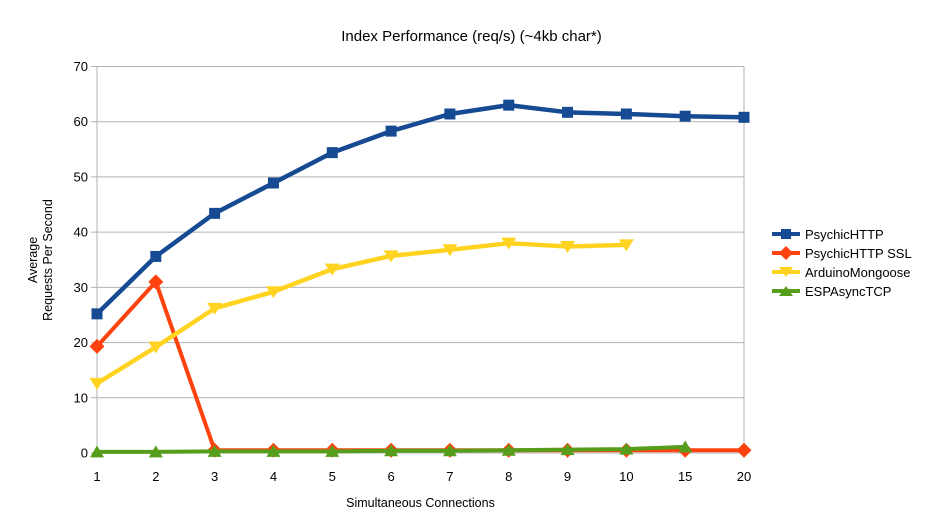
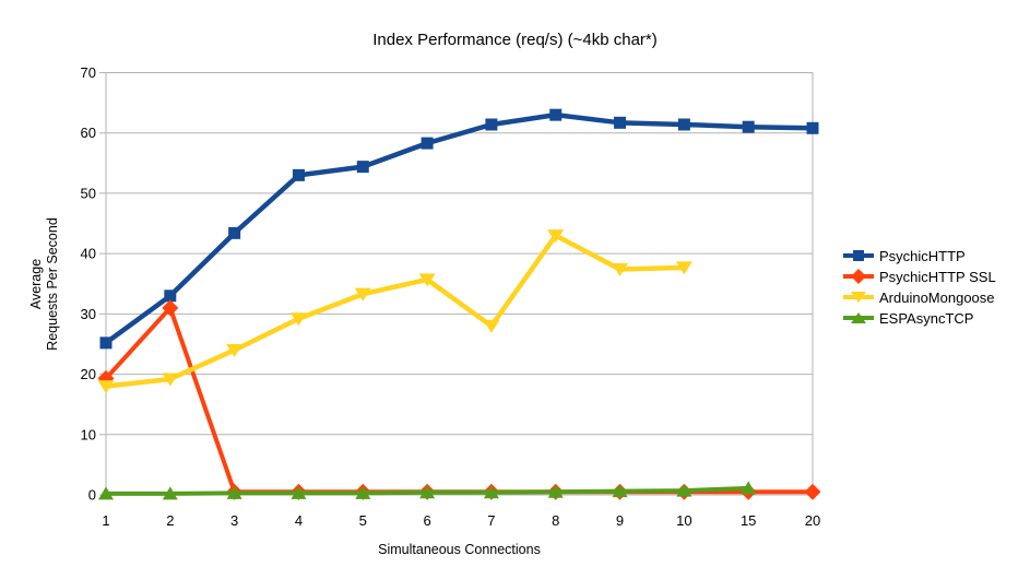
ArduinoMongoose/1: 13 -> 18
PsychicHTTP/2: 36 -> 33
ArduinoMongoose/3: 26 -> 24
PsychicHTTP/4: 49 -> 53
ArduinoMongoose/7: 37 -> 28
ArduinoMongoose/8: 38 -> 43
